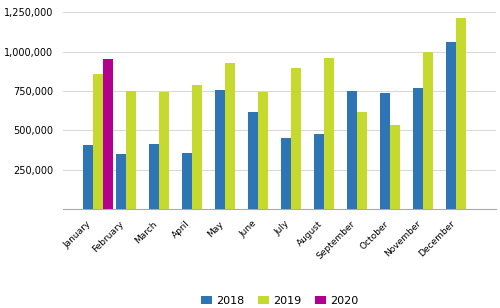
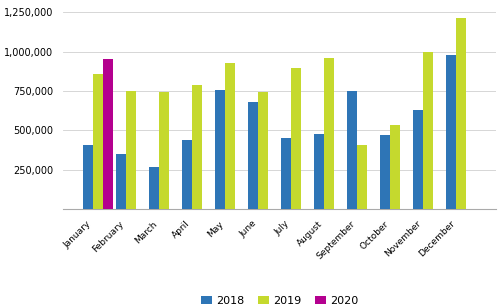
2018/March: 420,000 -> 270,000
2018/April: 360,000 -> 440,000
2018/June: 620,000 -> 680,000
2019/September: 620,000 -> 410,000
2018/October: 740,000 -> 470,000
2018/November: 770,000 -> 630,000
2018/December: 1,060,000 -> 980,000
